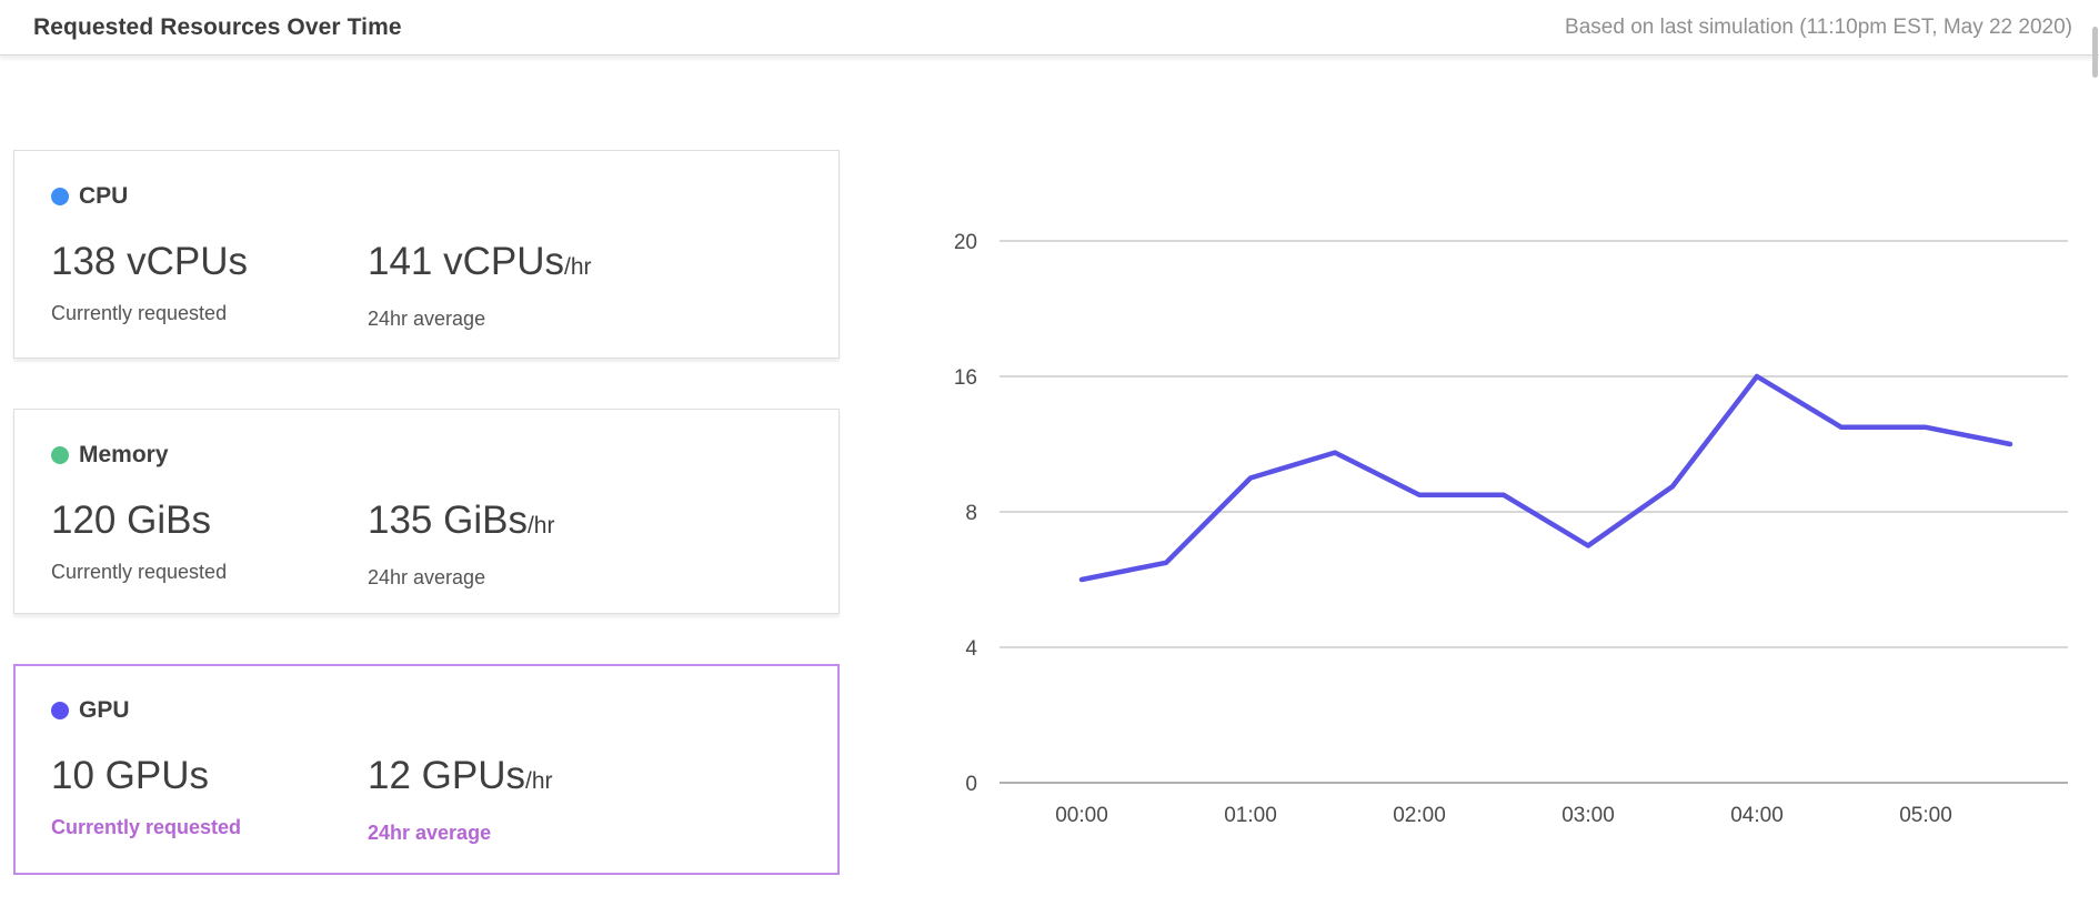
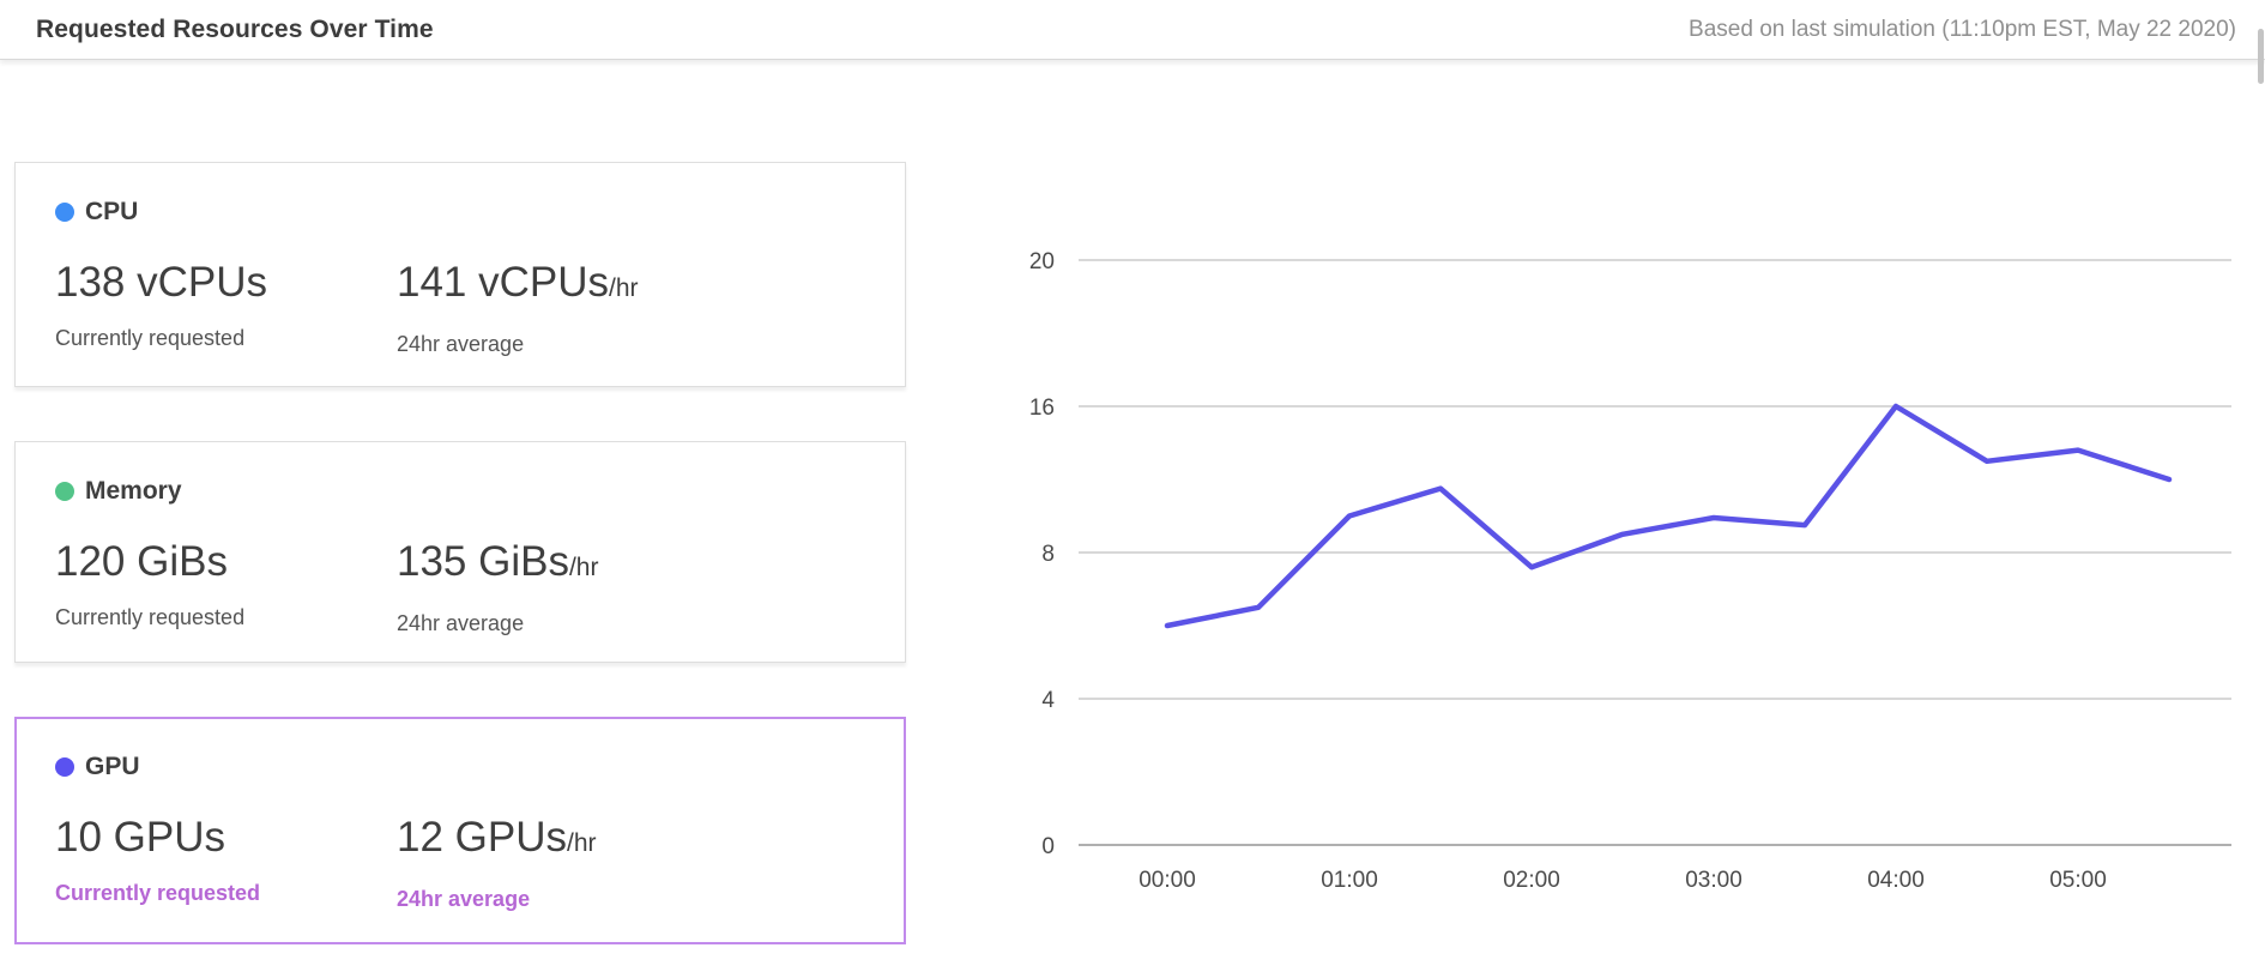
02:00: 9.0 -> 7.6
03:00: 7.0 -> 9.9
05:00: 13.0 -> 13.6
